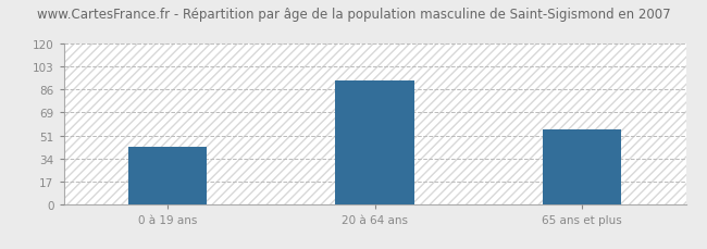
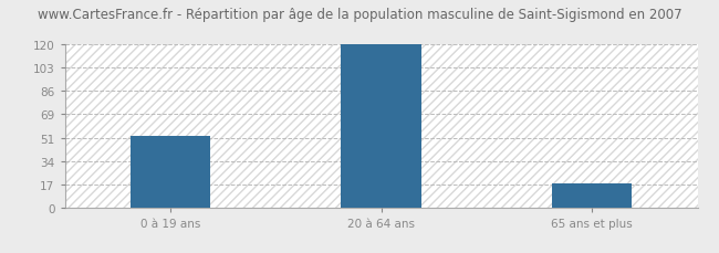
0 à 19 ans: 43 -> 53
20 à 64 ans: 93 -> 120
65 ans et plus: 56 -> 18
